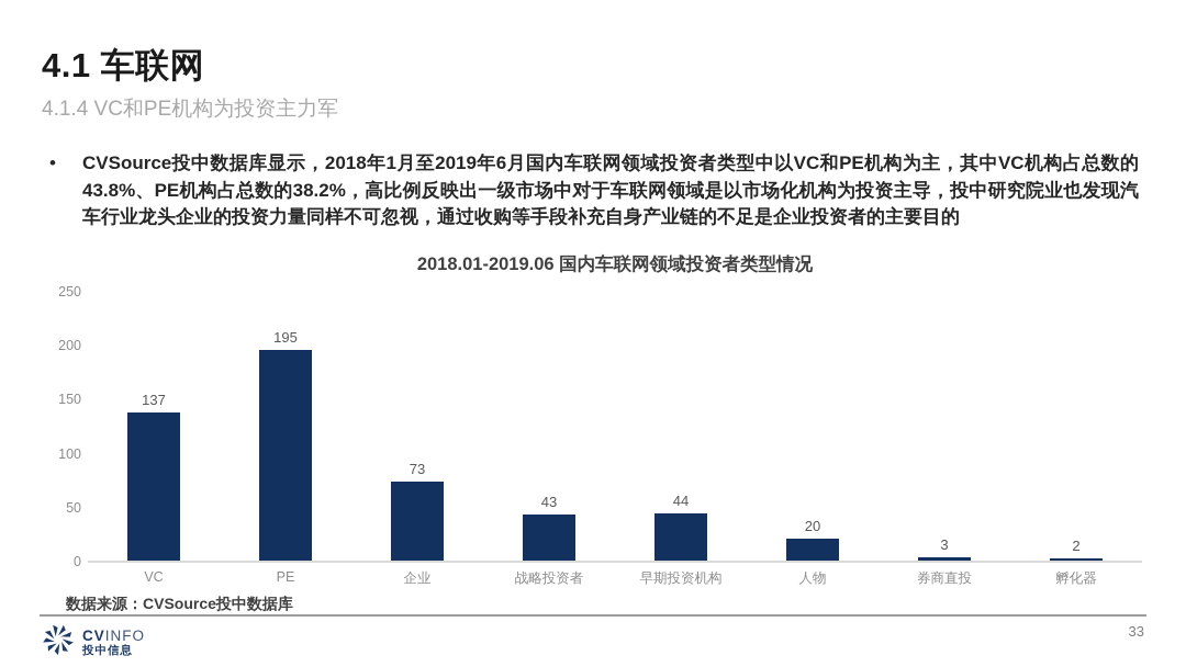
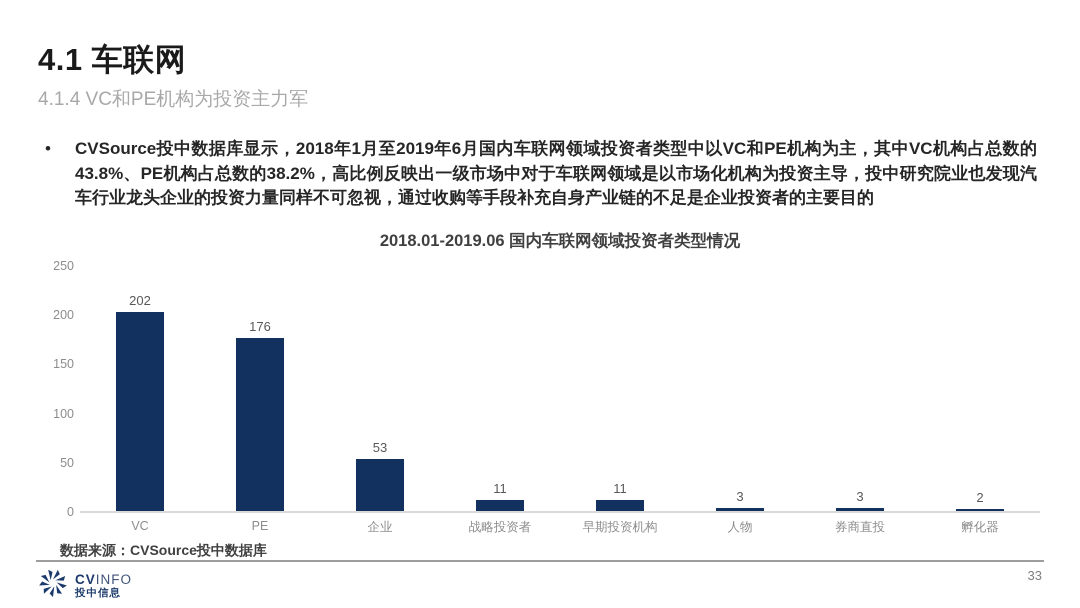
VC: 137 -> 202
PE: 195 -> 176
企业: 73 -> 53
战略投资者: 43 -> 11
早期投资机构: 44 -> 11
人物: 20 -> 3
